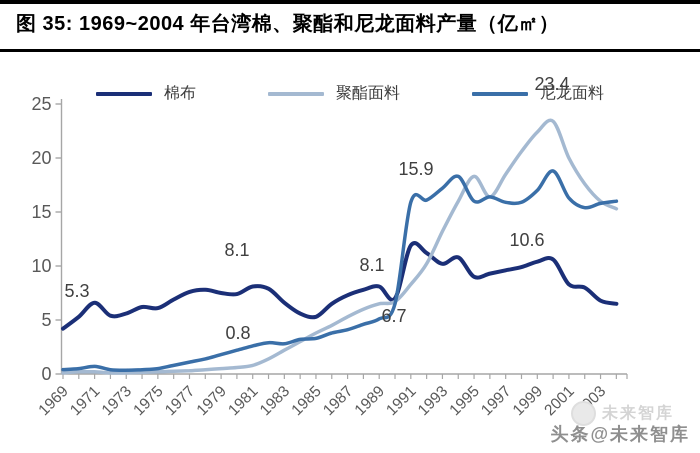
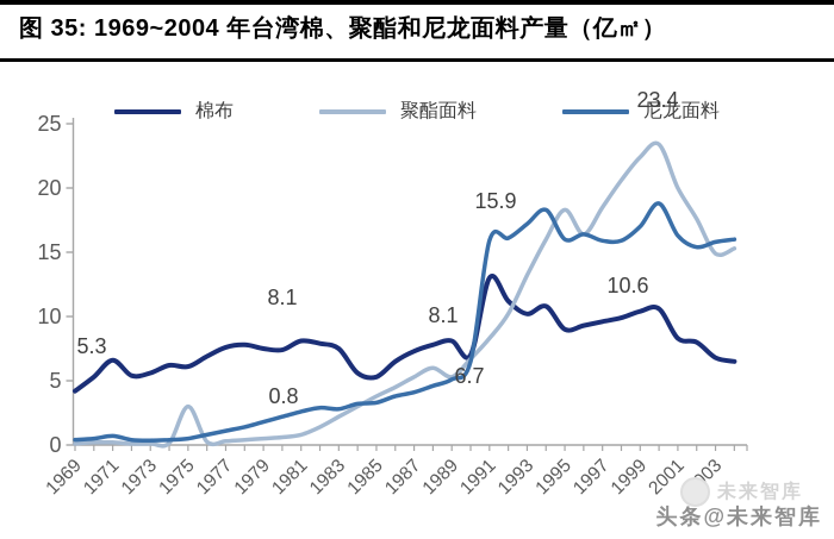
聚酯面料/1975: 0.2 -> 3.0
棉布/1983: 6.6 -> 7.5
聚酯面料/1989: 6.5 -> 5.3
棉布/1991: 11.9 -> 13.0
聚酯面料/2003: 16.0 -> 14.9
